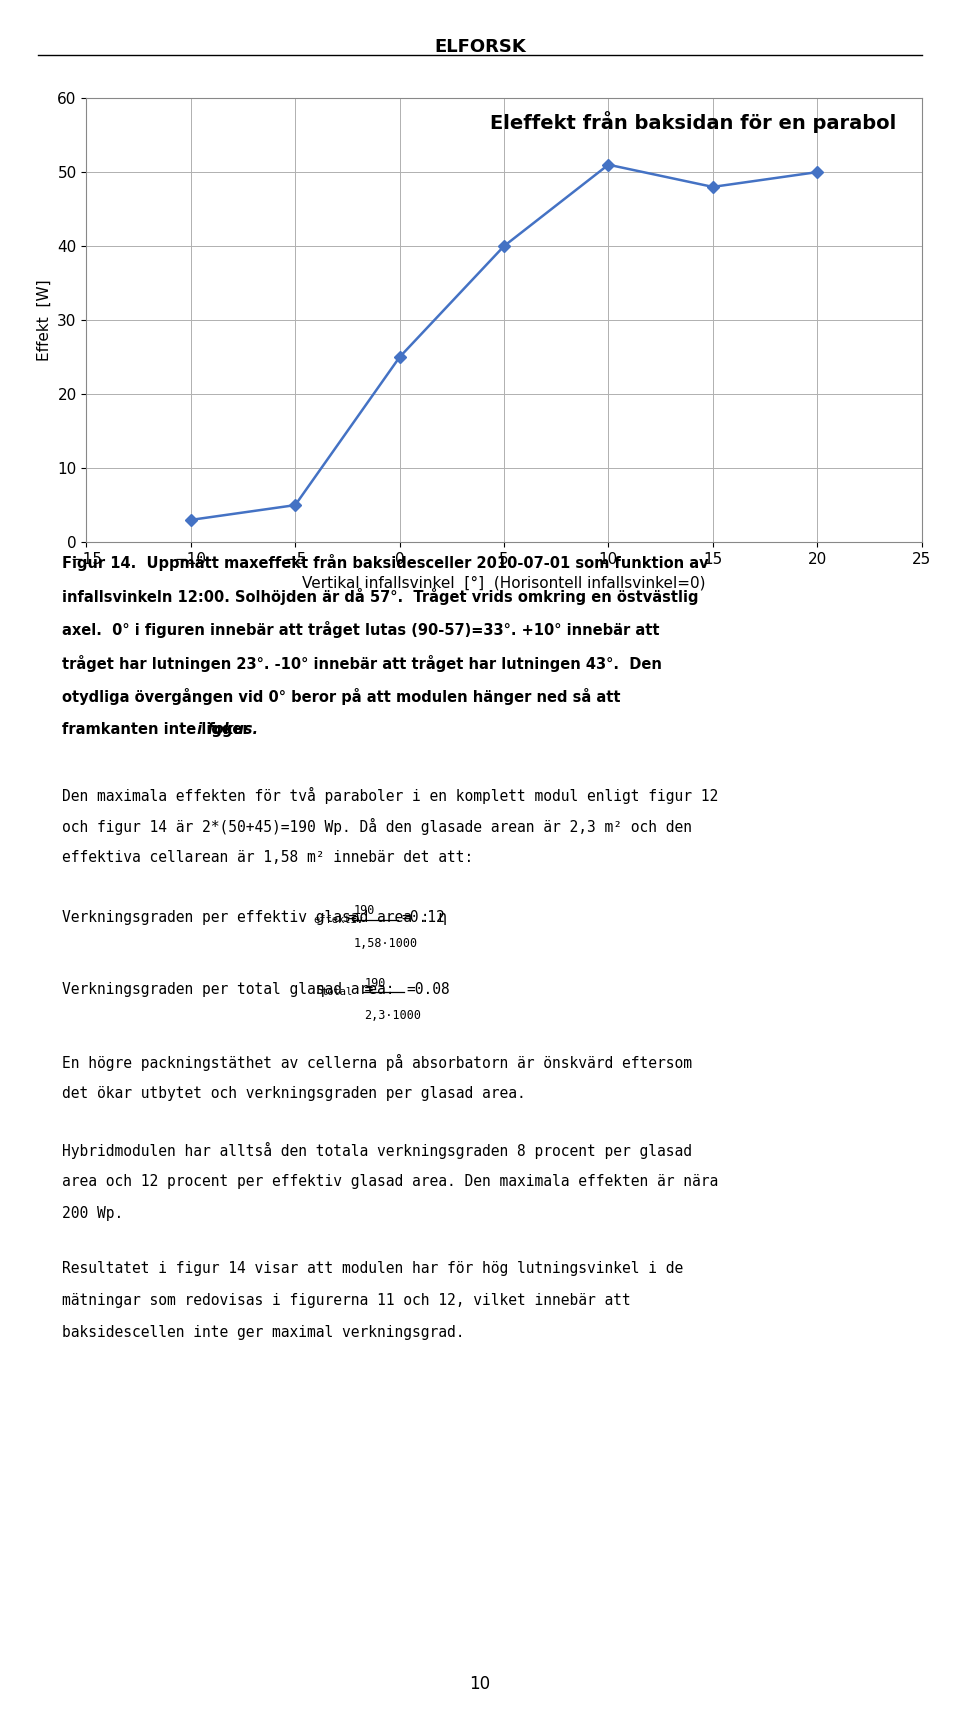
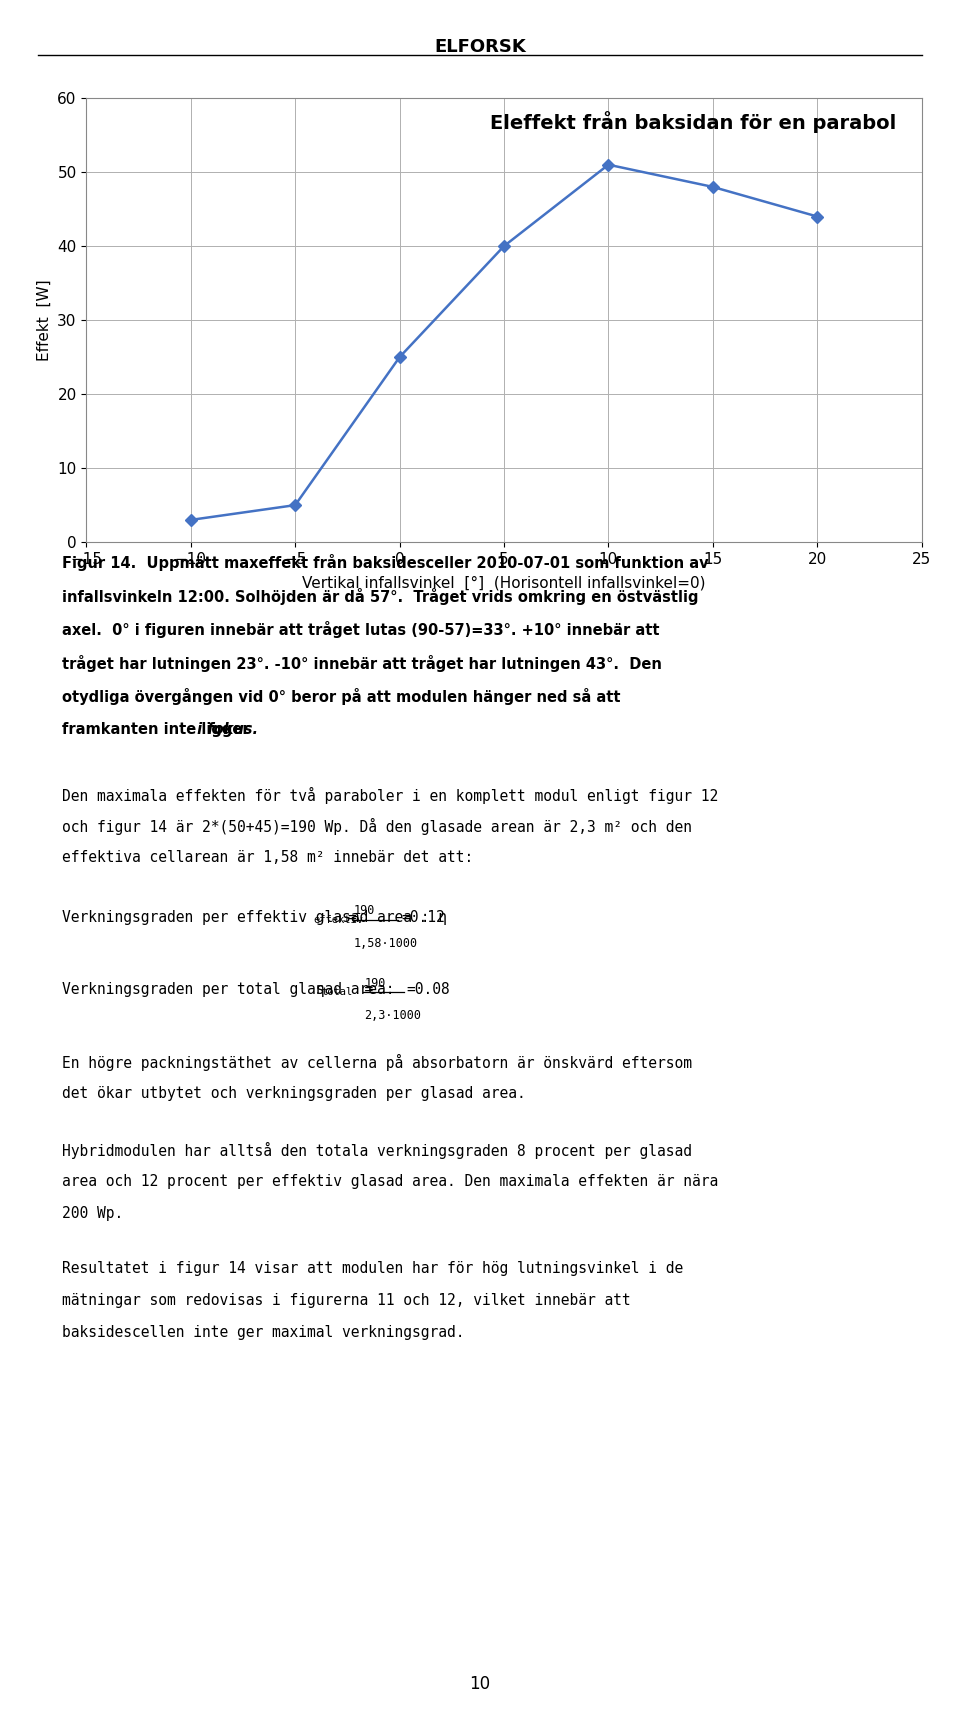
20: 50 -> 44
